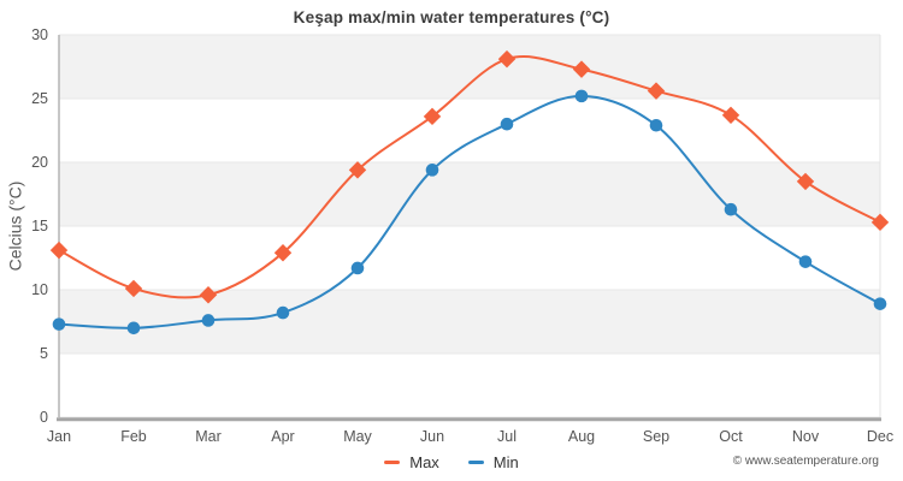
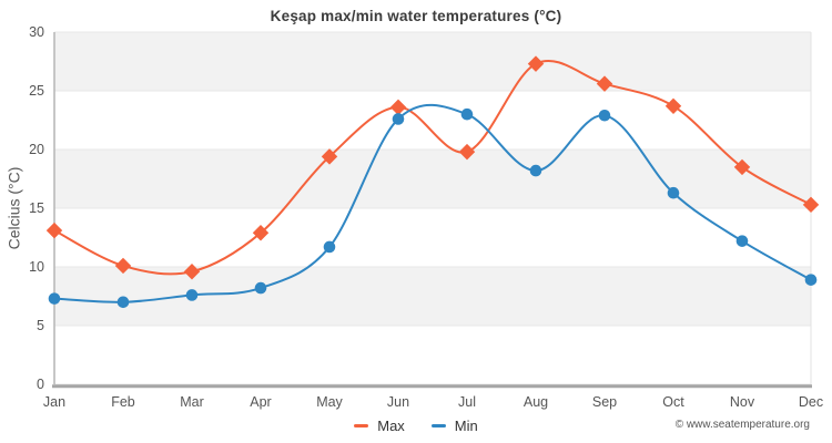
Min/Jun: 19.4 -> 22.6
Max/Jul: 28.1 -> 19.8
Min/Aug: 25.2 -> 18.2
